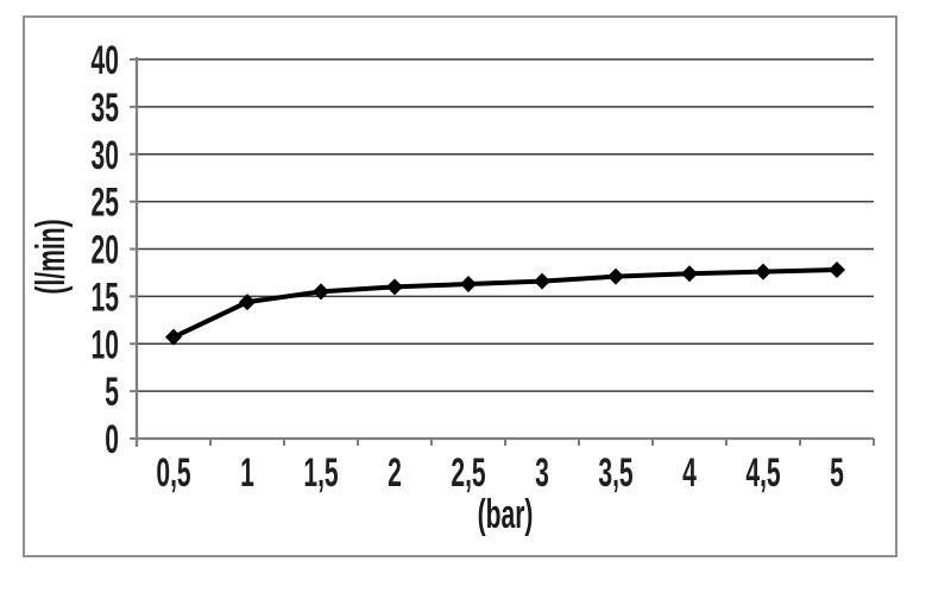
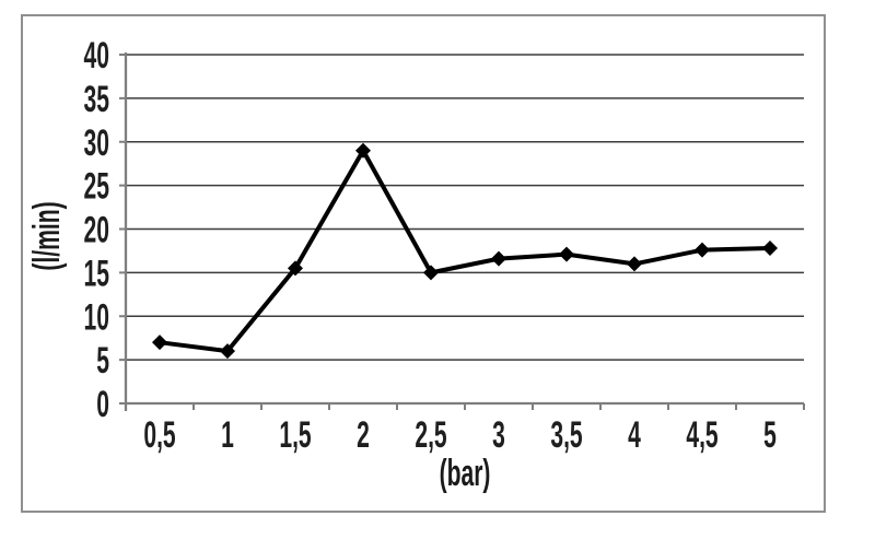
0,5: 11 -> 7
1: 14 -> 6
2: 16 -> 29
2,5: 16 -> 15
4: 17 -> 16
